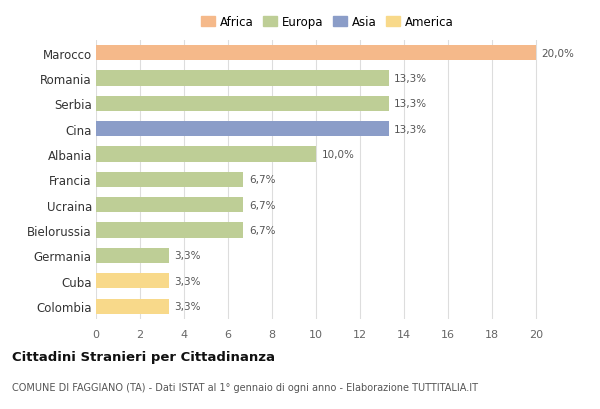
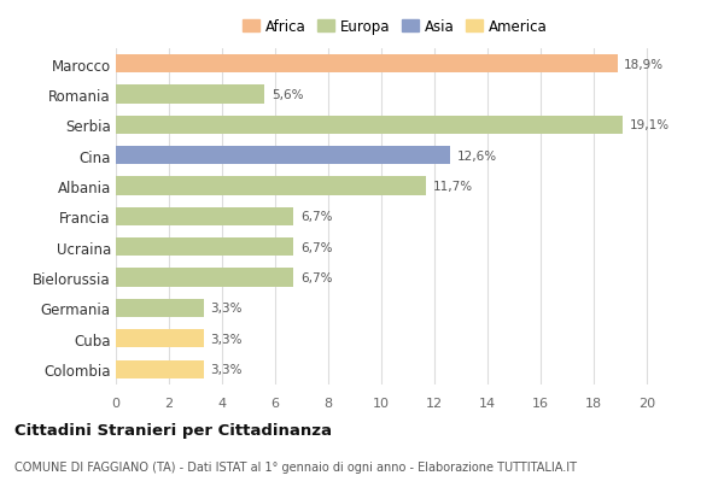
Marocco: 20,0% -> 18,9%
Romania: 13,3% -> 5,6%
Serbia: 13,3% -> 19,1%
Cina: 13,3% -> 12,6%
Albania: 10,0% -> 11,7%
